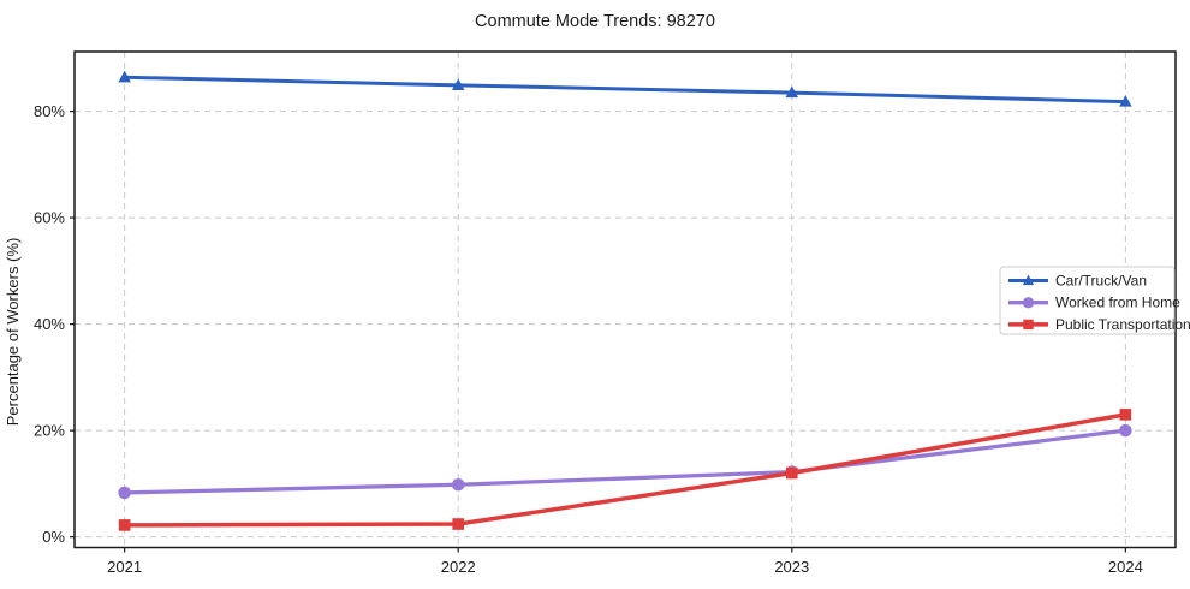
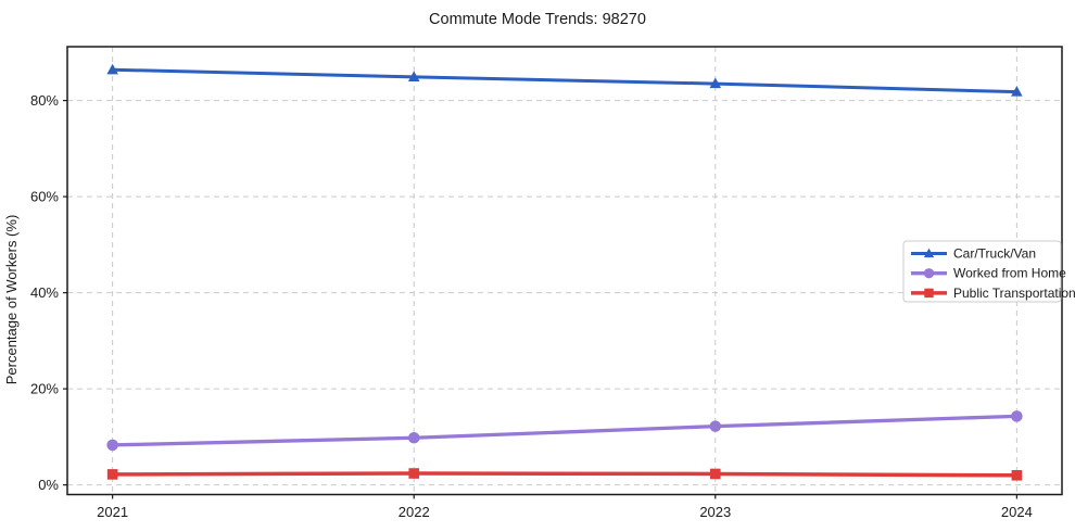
Public Transportation/2023: 12% -> 2%
Worked from Home/2024: 20% -> 14%
Public Transportation/2024: 23% -> 2%
